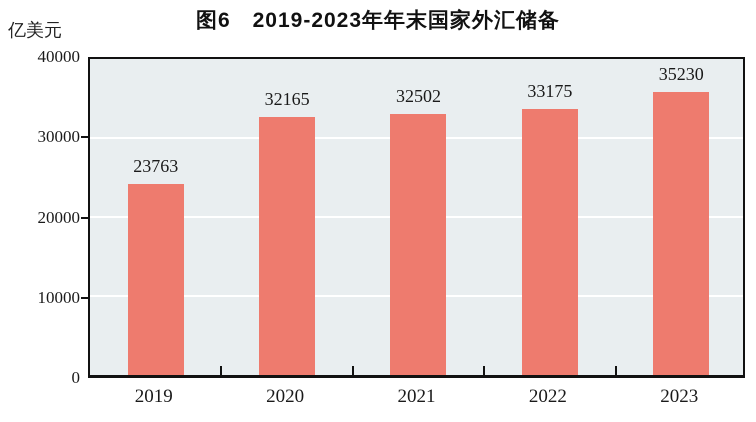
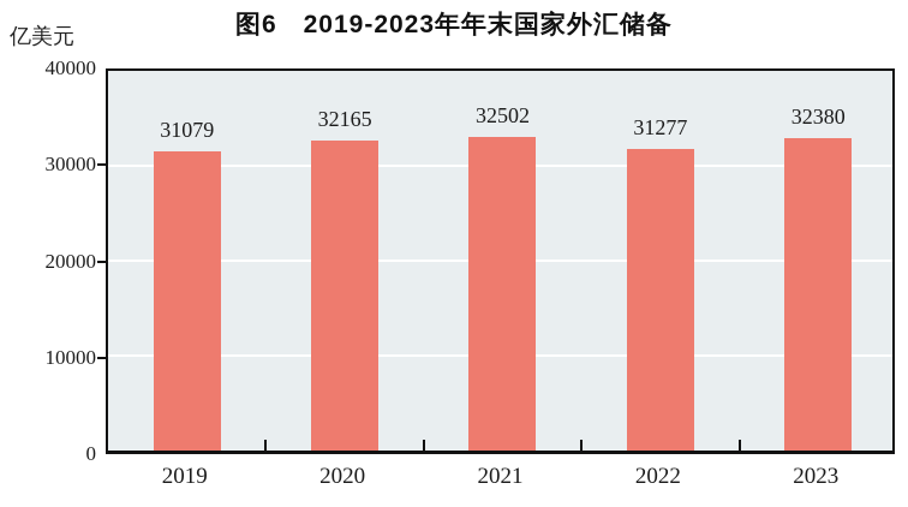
2019: 23763 -> 31079
2022: 33175 -> 31277
2023: 35230 -> 32380
